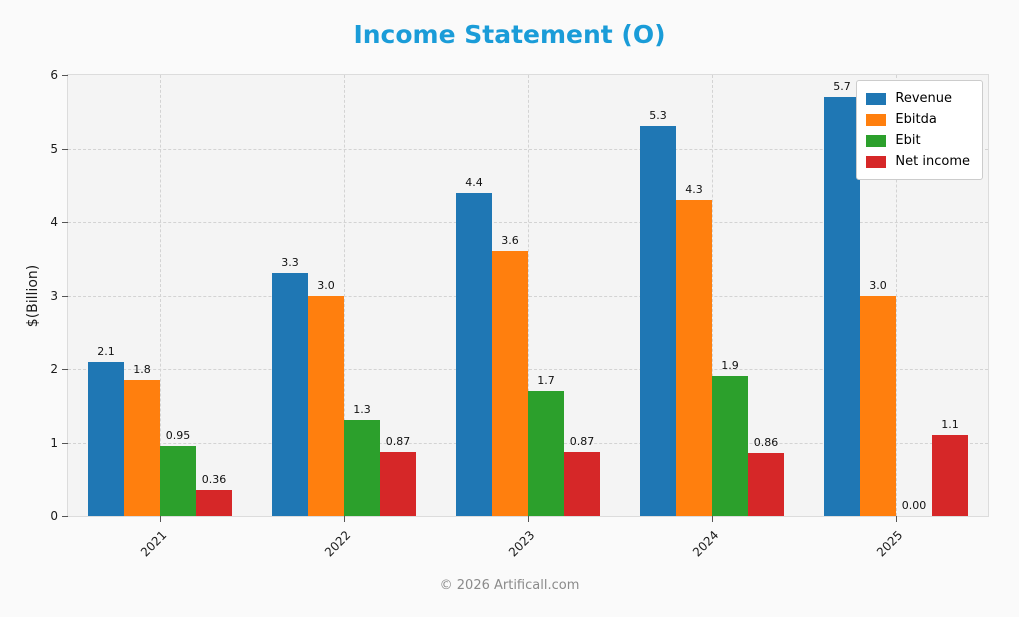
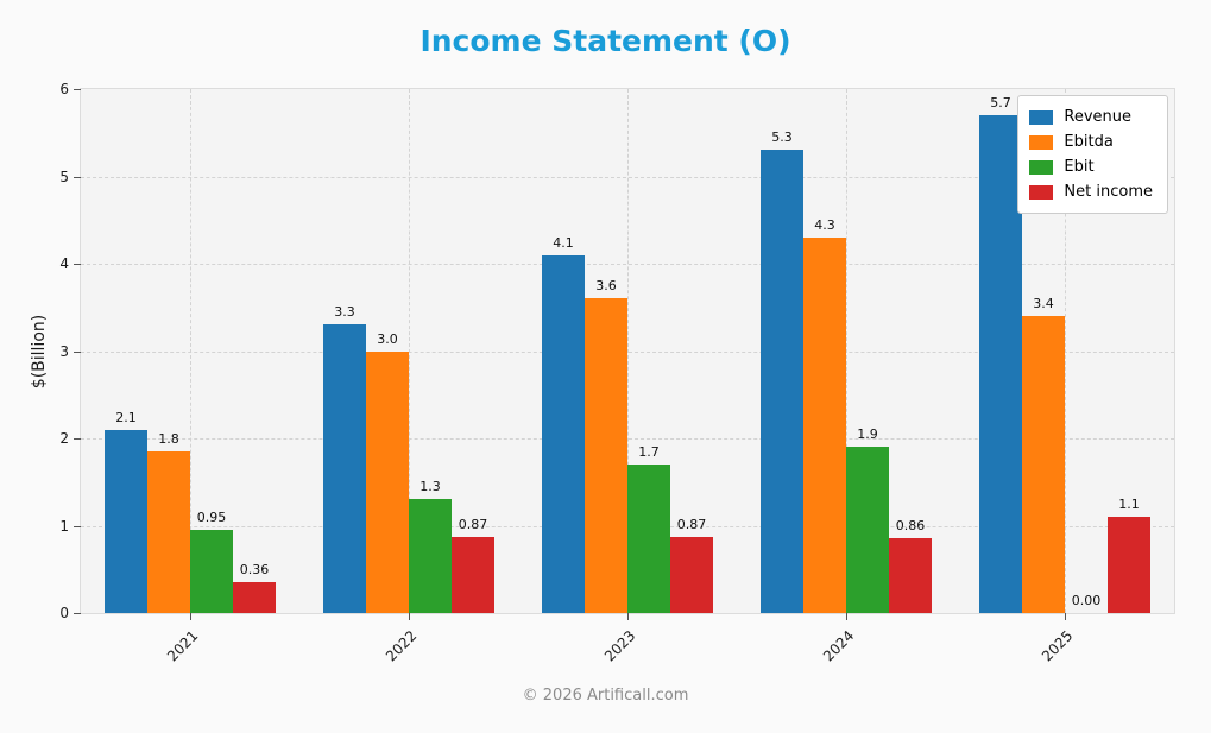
Revenue/2023: 4.4 -> 4.1
Ebitda/2025: 3.0 -> 3.4
